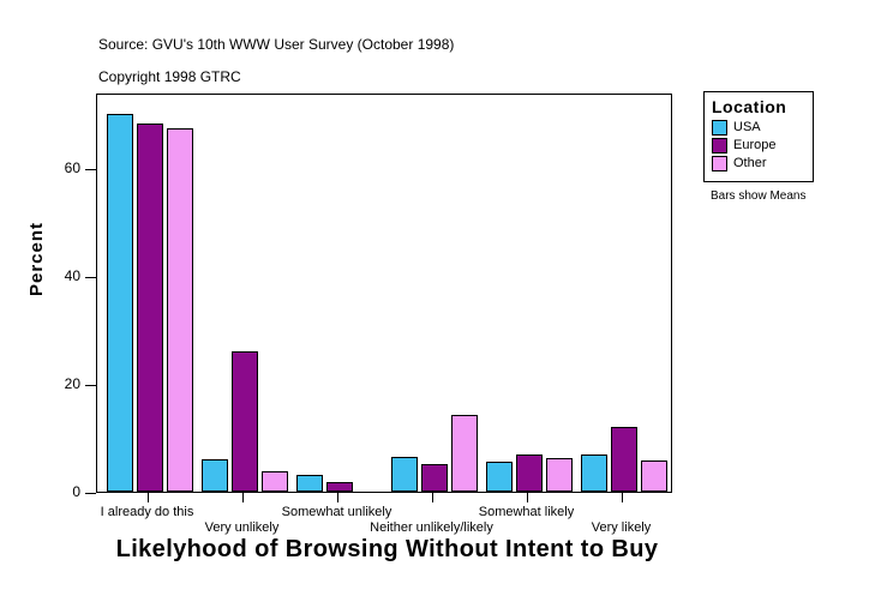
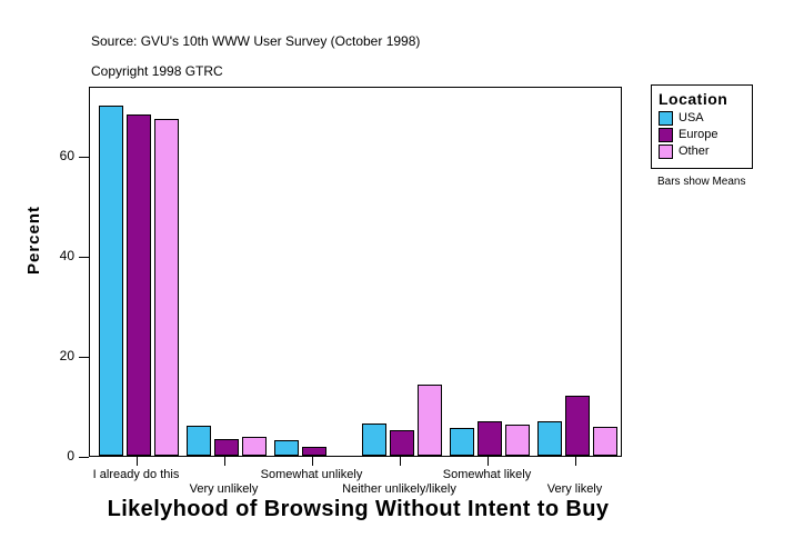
Europe/Very unlikely: 26 -> 3
